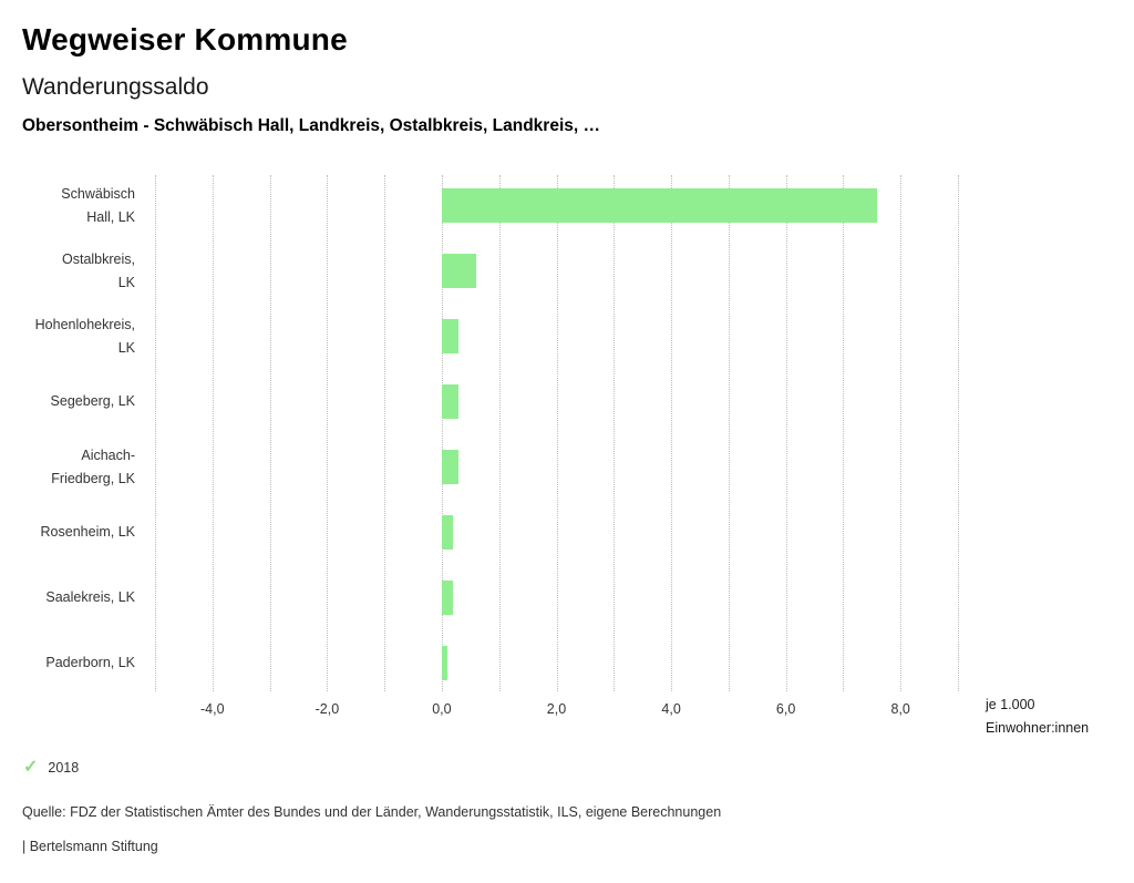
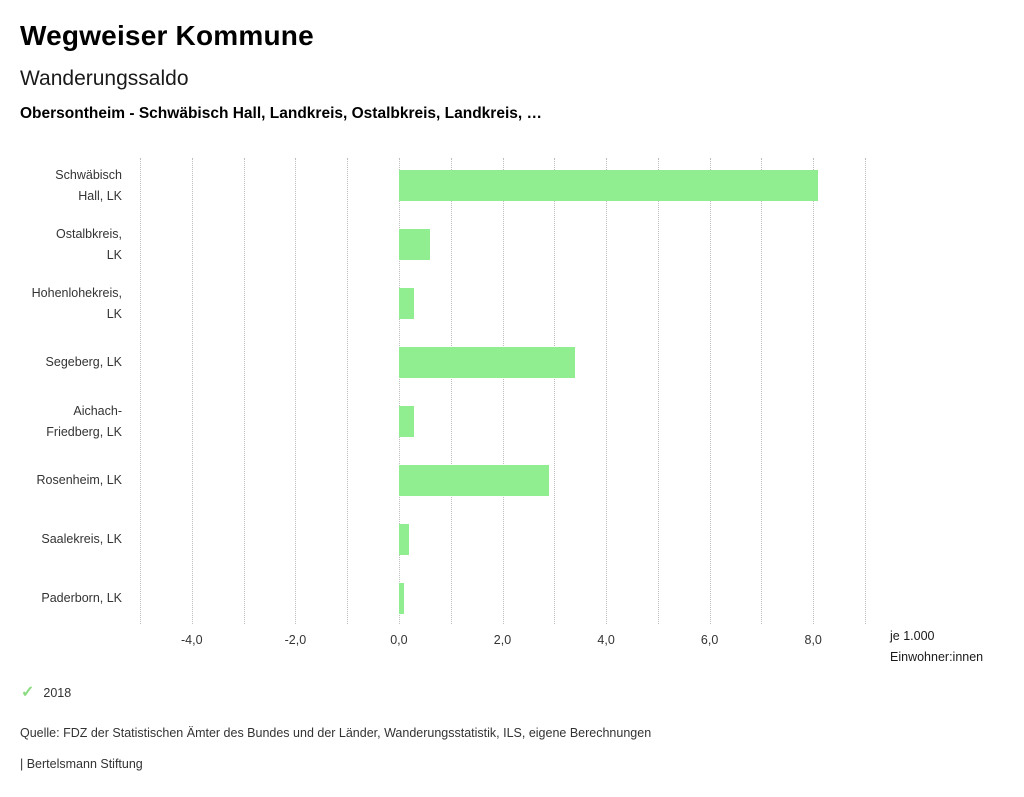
Schwäbisch Hall, LK: 7,6 -> 8,1
Segeberg, LK: 0,3 -> 3,4
Rosenheim, LK: 0,2 -> 2,9
